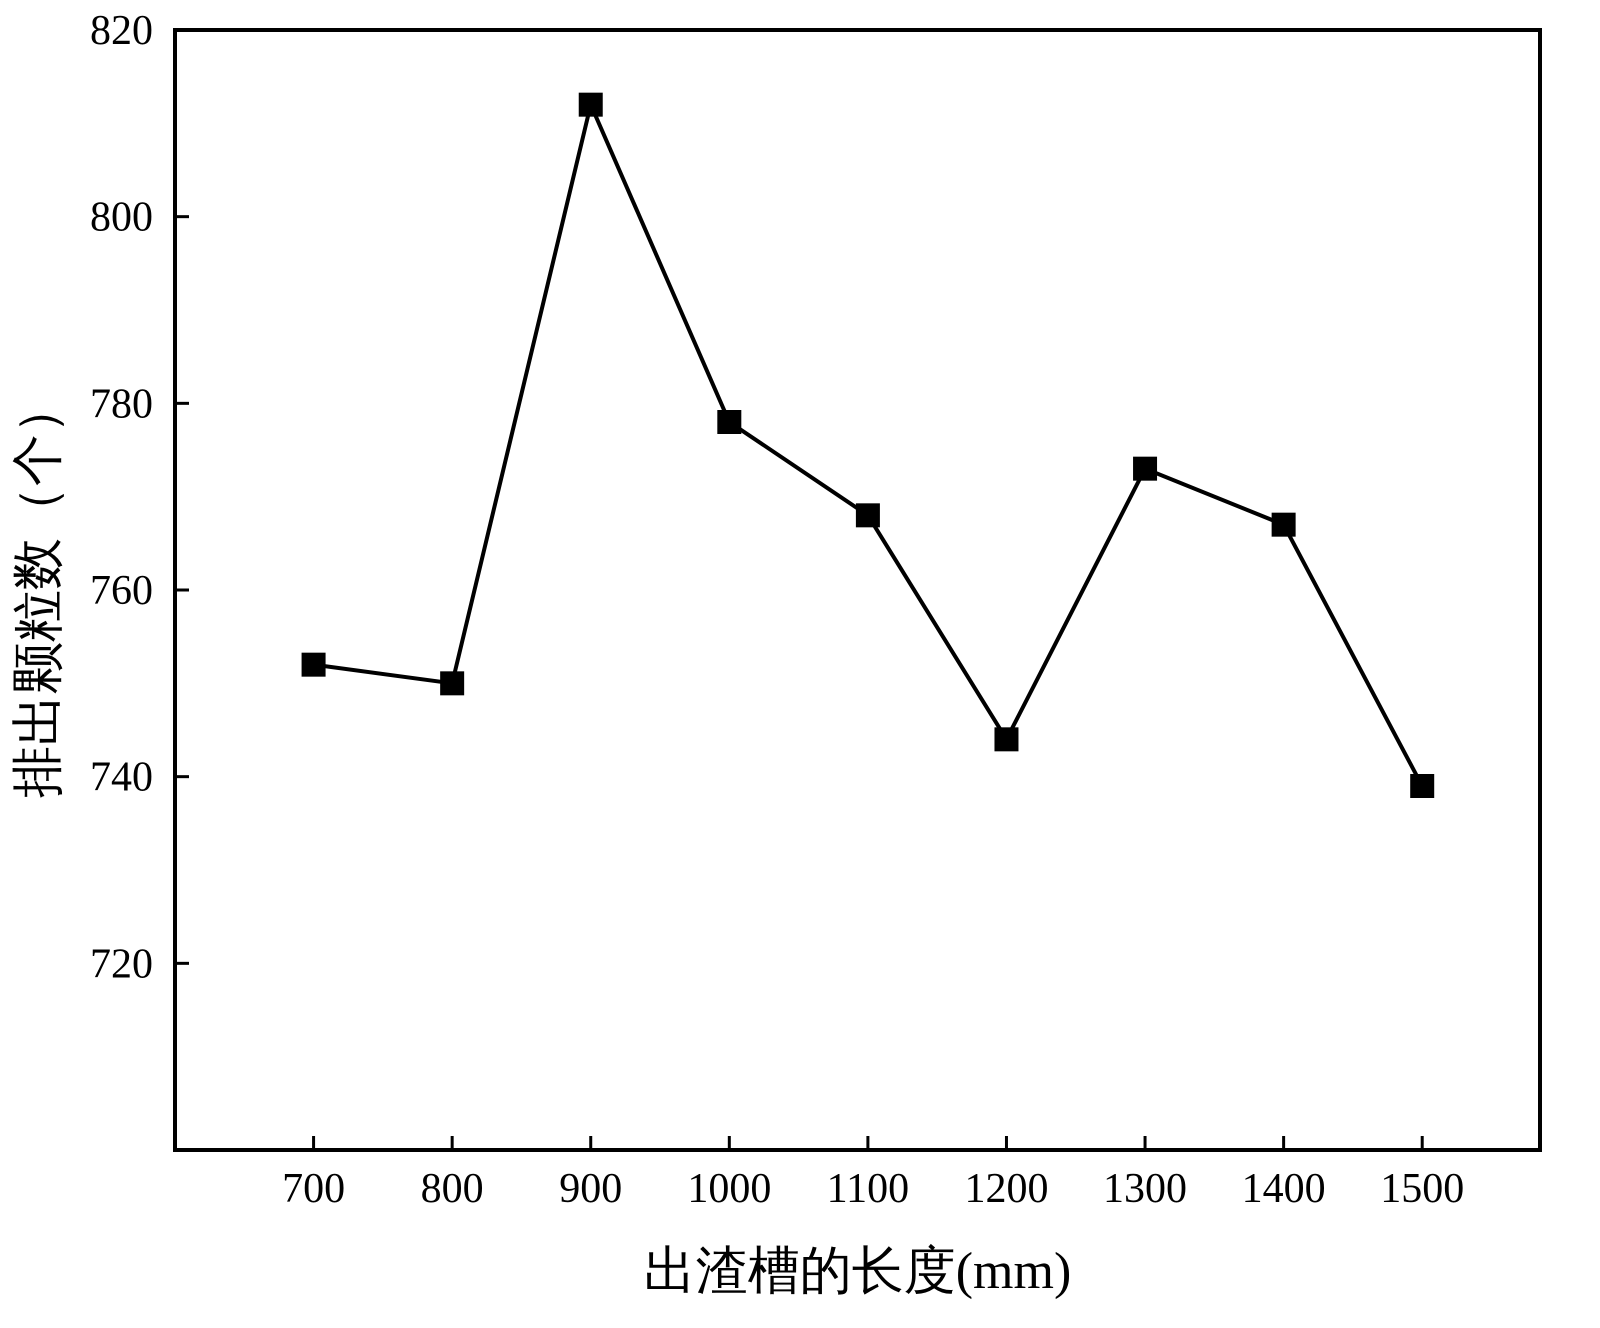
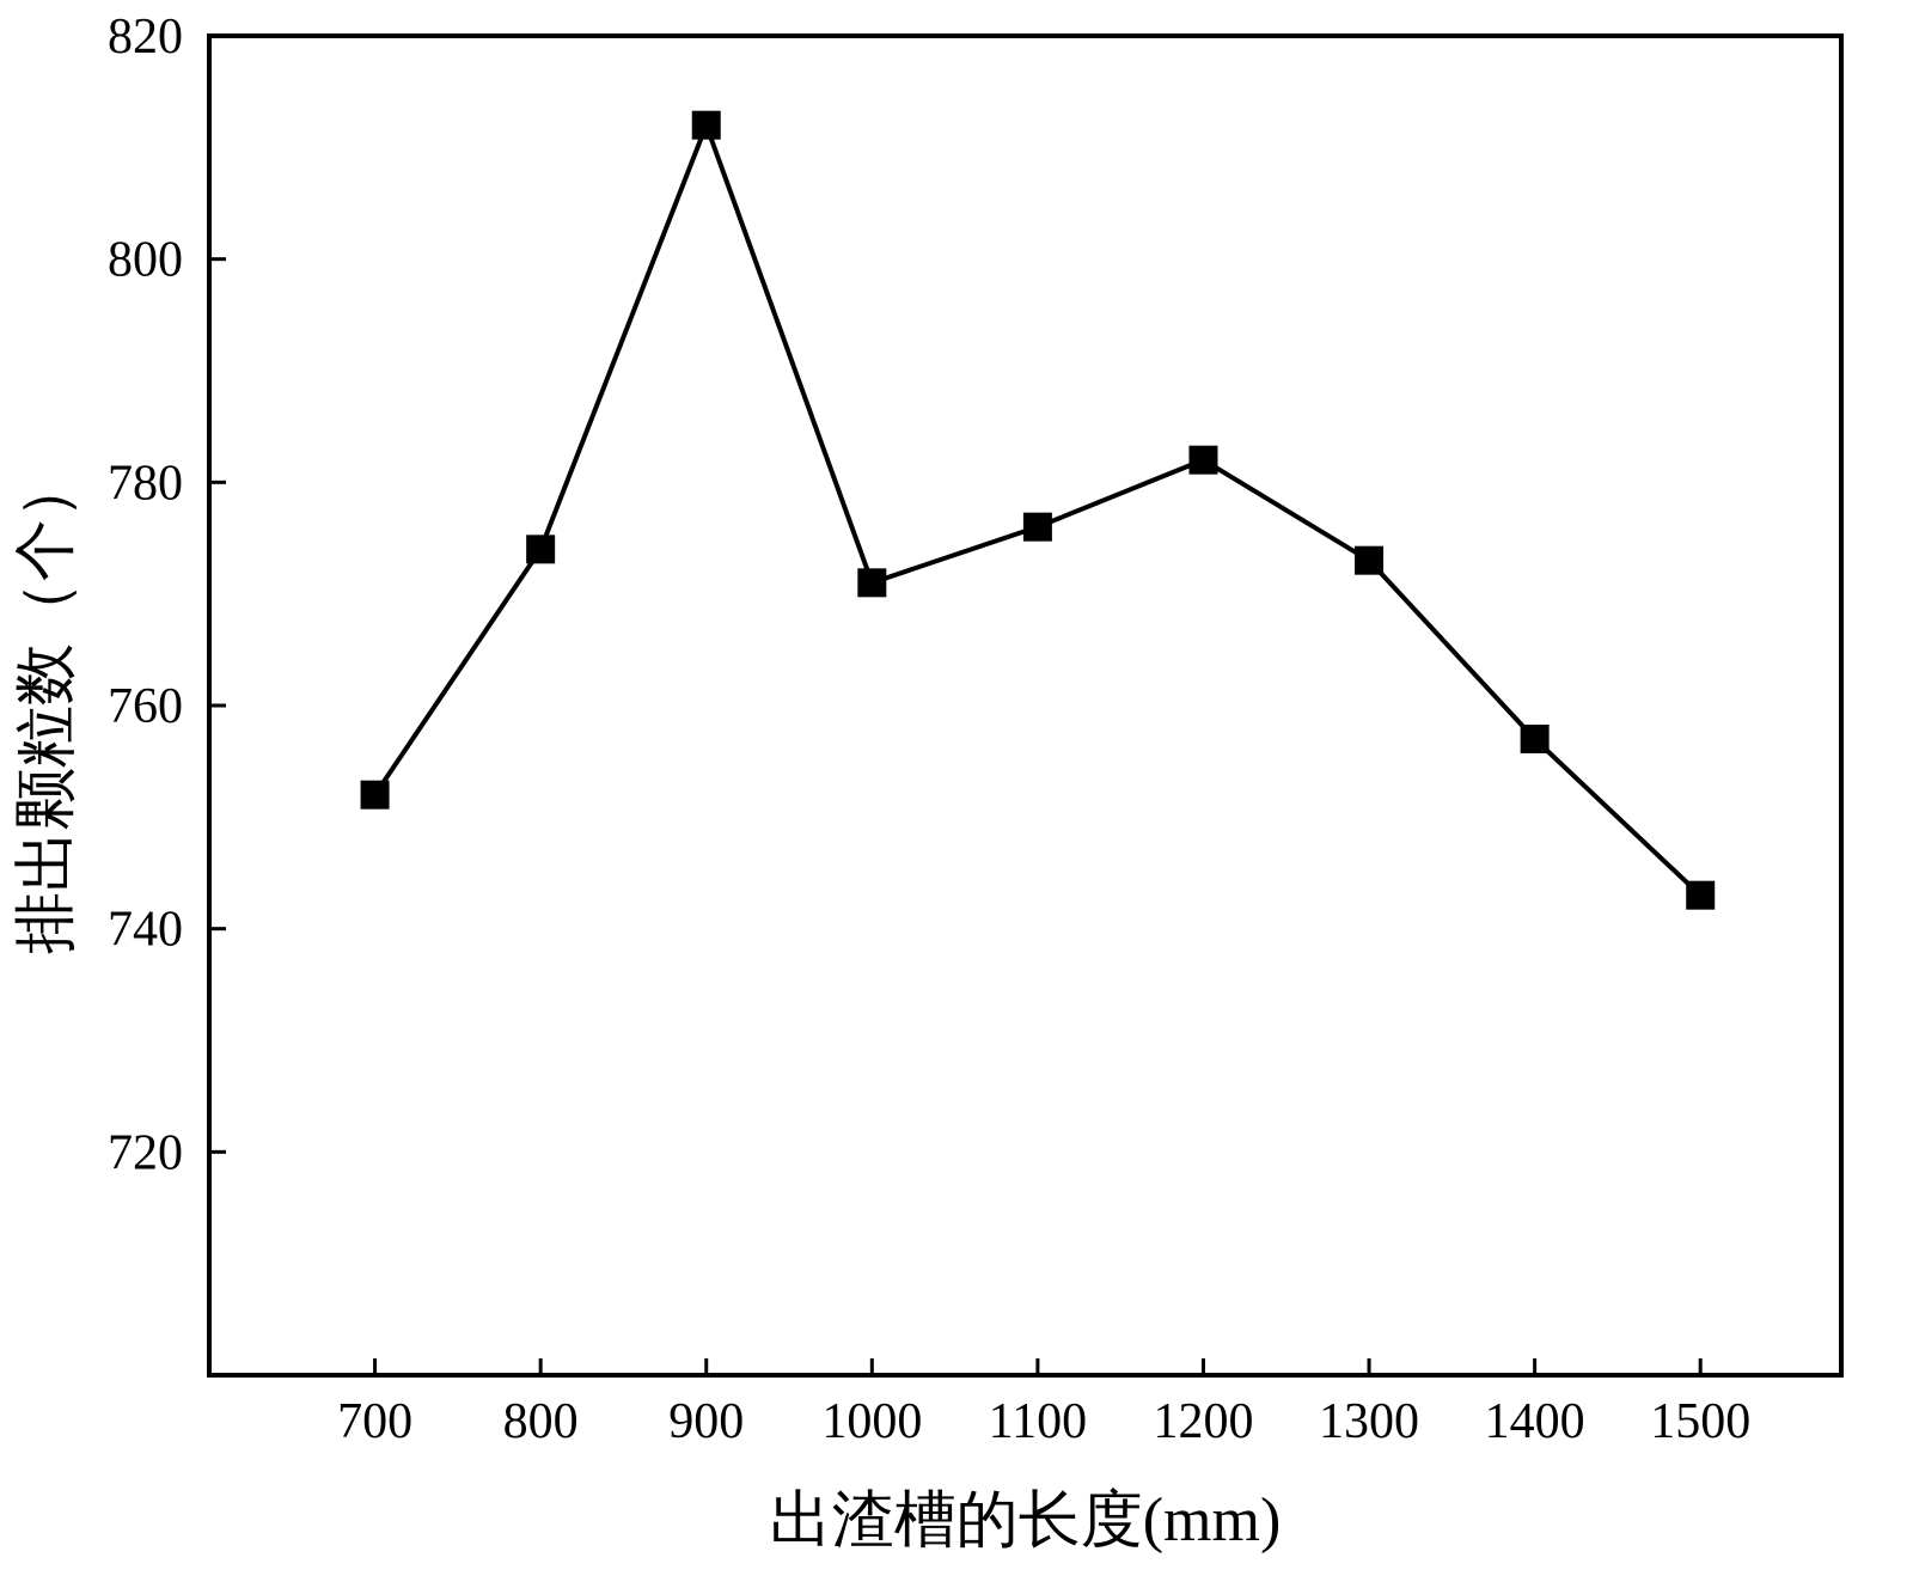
800: 750 -> 774
1000: 778 -> 771
1100: 768 -> 776
1200: 744 -> 782
1400: 767 -> 757
1500: 739 -> 743
